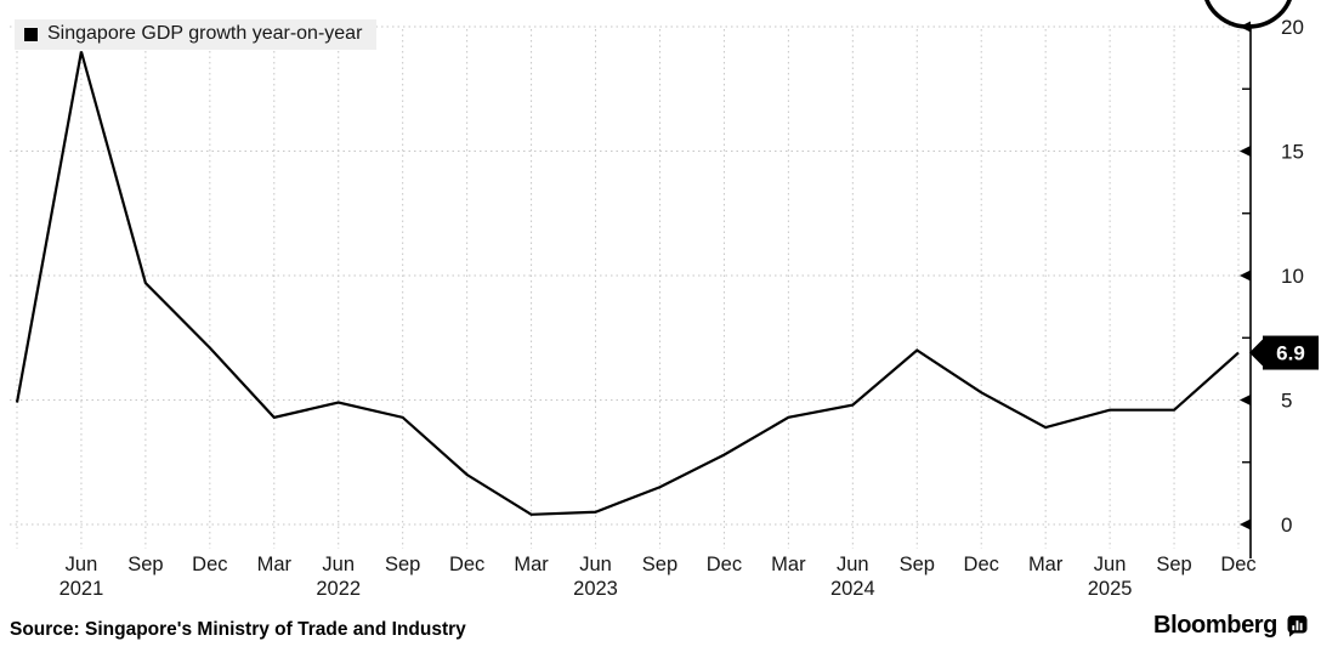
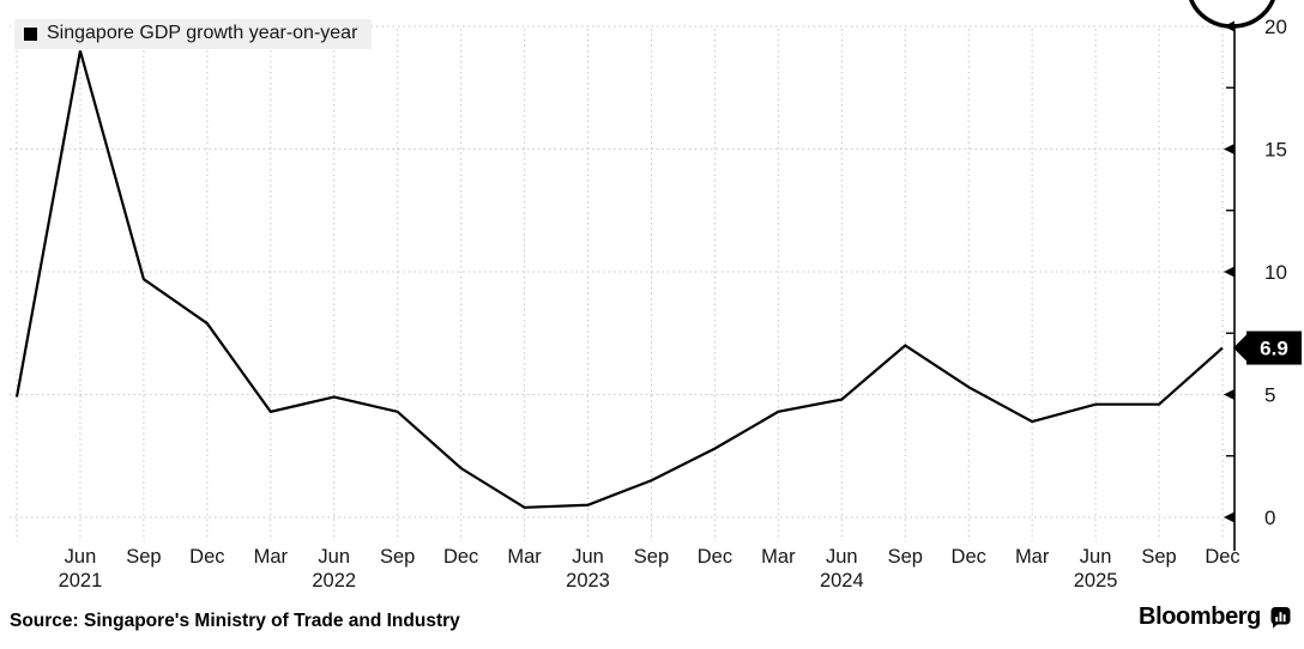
Dec 2021: 7.1 -> 7.9
